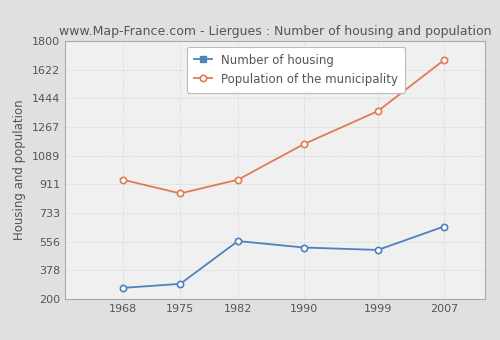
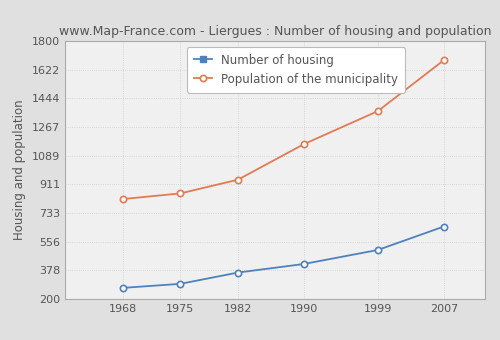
Population of the municipality/1968: 940 -> 820
Number of housing/1982: 560 -> 360
Number of housing/1990: 520 -> 420
